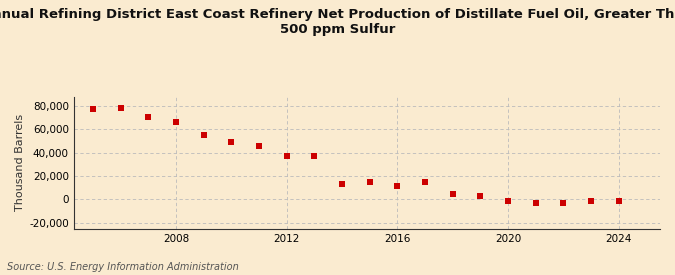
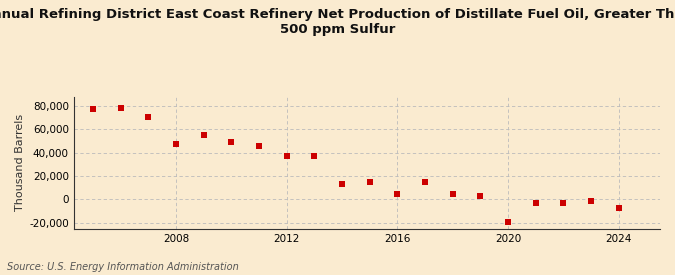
2008: 66,000 -> 47,000
2016: 12,000 -> 5,000
2020: -1,000 -> -19,000
2024: -2,000 -> -7,000
